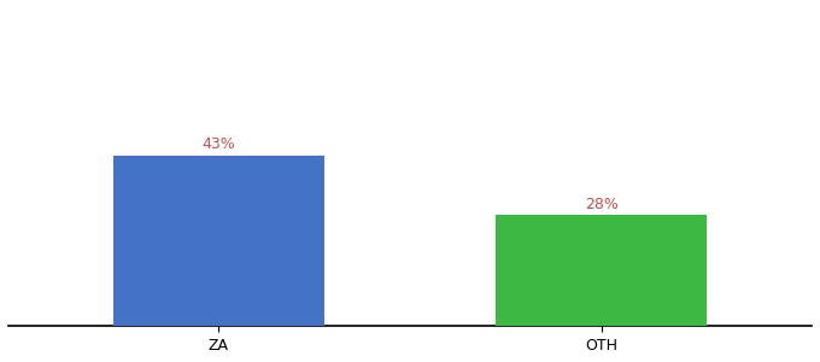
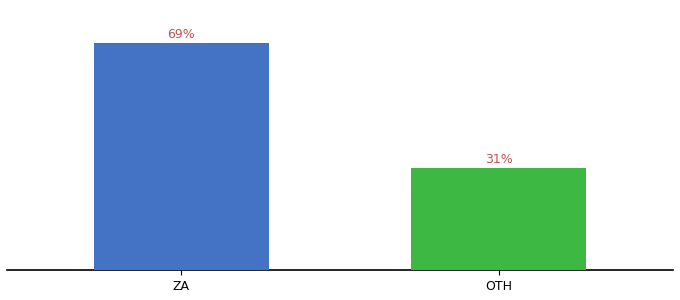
ZA: 43% -> 69%
OTH: 28% -> 31%
